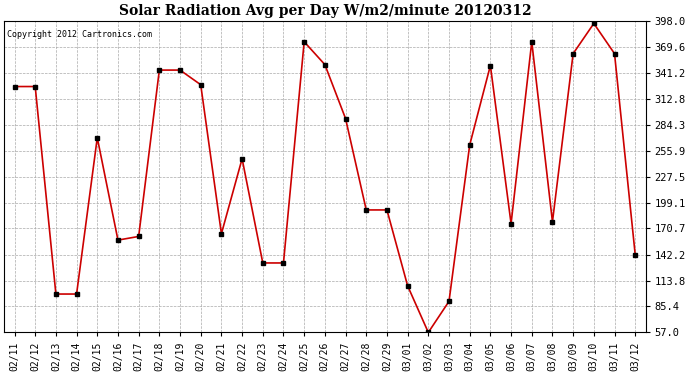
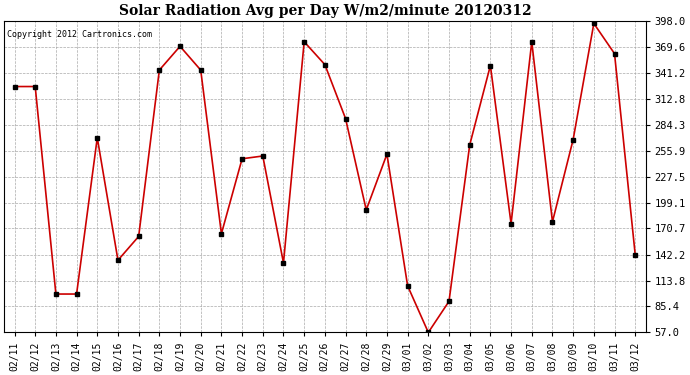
02/16: 158 -> 136
02/19: 344 -> 370
02/20: 328 -> 344
02/23: 133 -> 250
02/29: 191 -> 252
03/09: 362 -> 268
